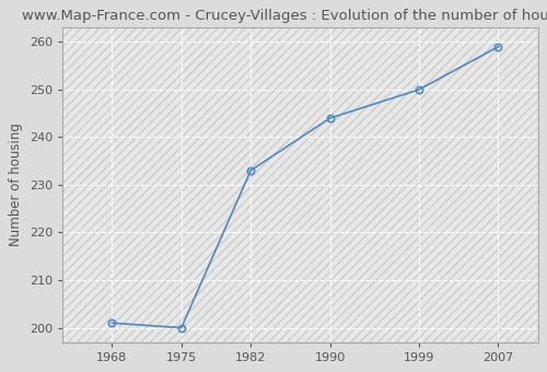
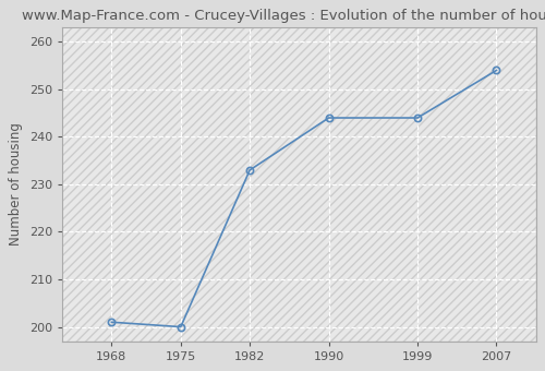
1999: 250 -> 244
2007: 259 -> 254
